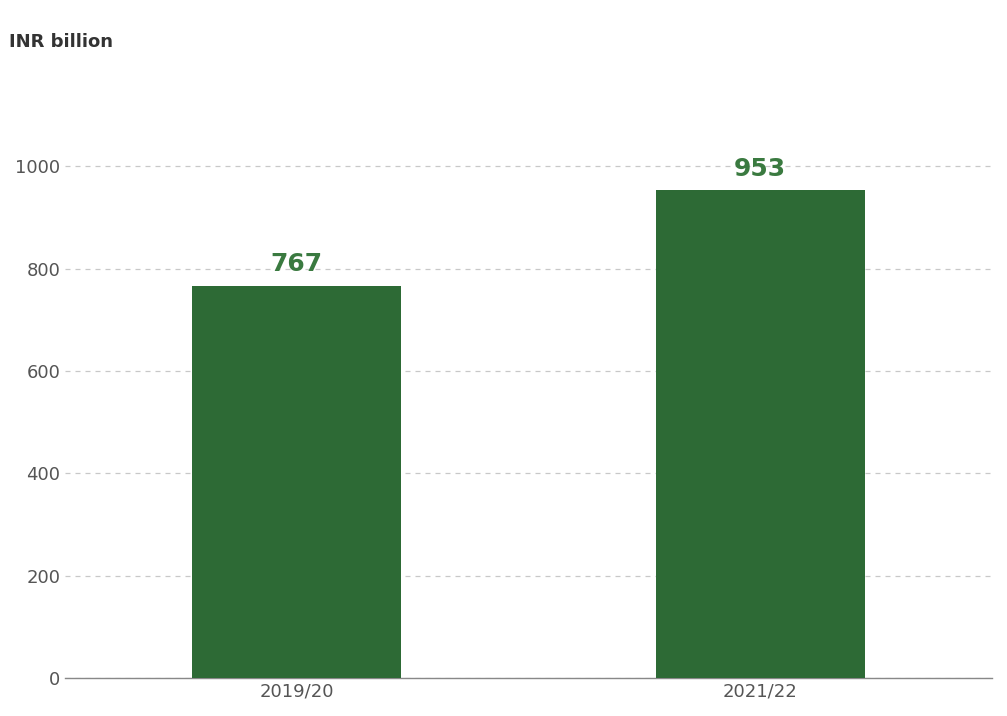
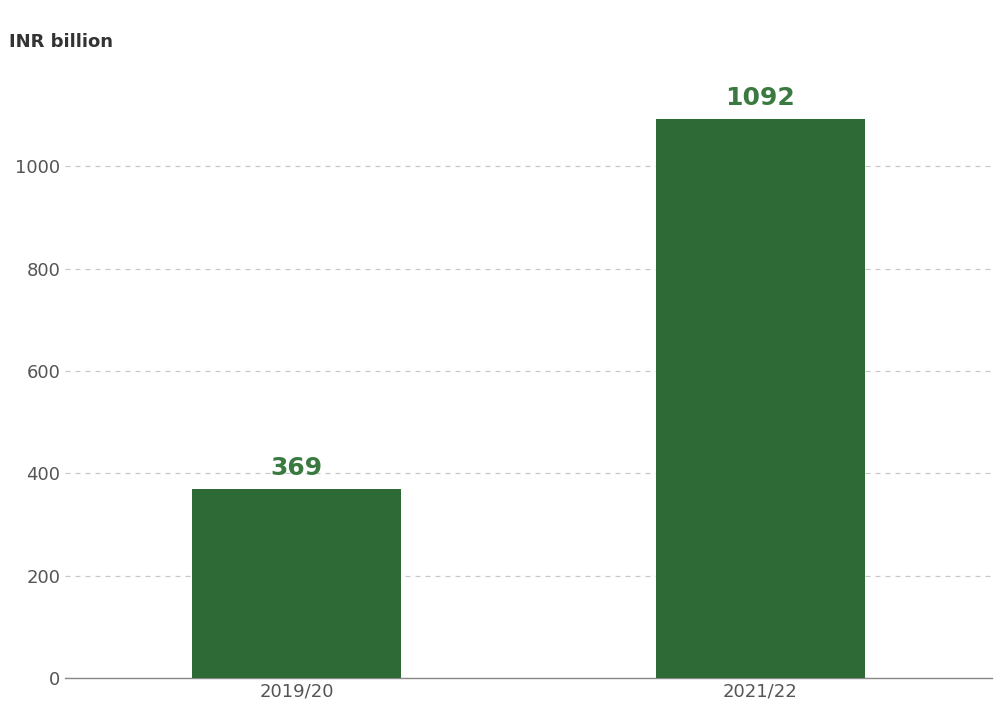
2019/20: 767 -> 369
2021/22: 953 -> 1092
